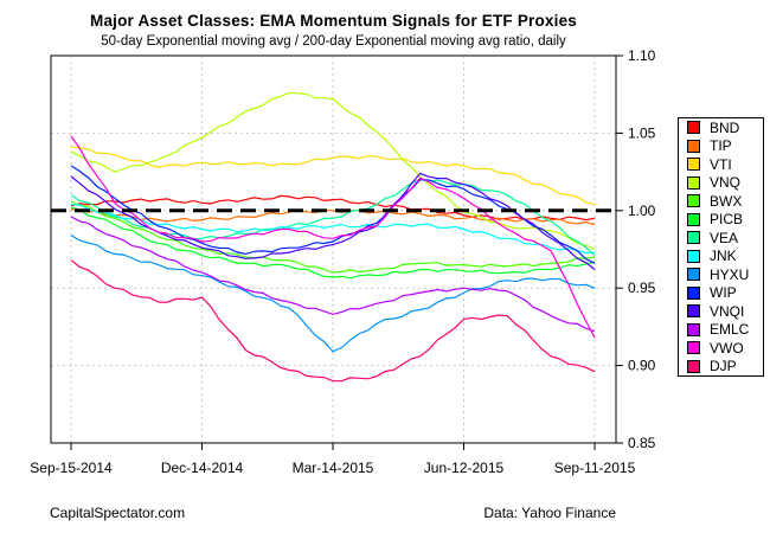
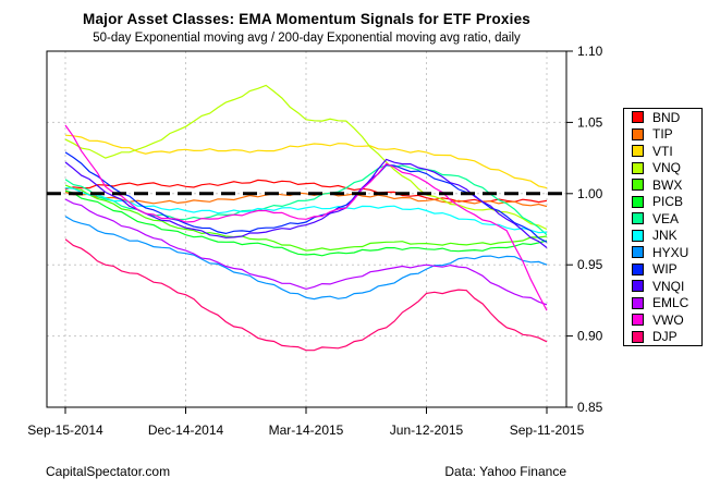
DJP/Dec-14-2014: 0.944 -> 0.929
VNQ/Mar-14-2015: 1.072 -> 1.052
HYXU/Mar-14-2015: 0.909 -> 0.927
